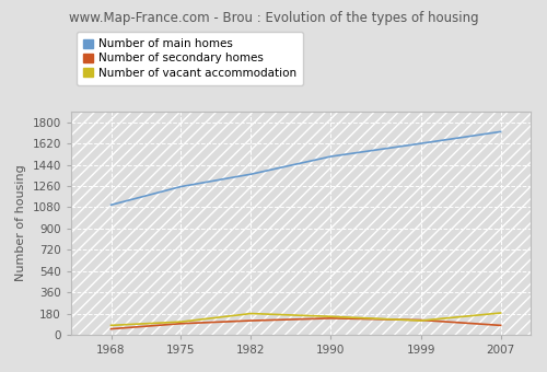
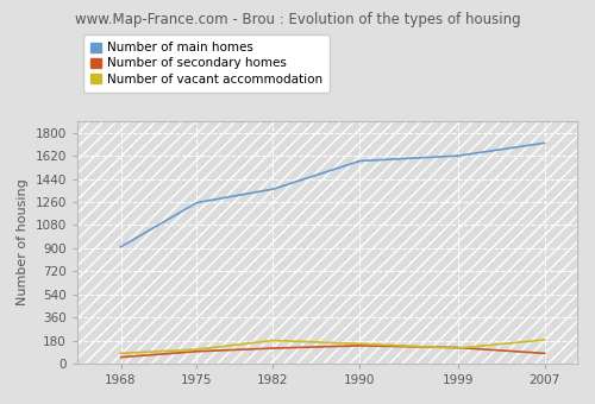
Number of main homes/1968: 1100 -> 910
Number of main homes/1990: 1510 -> 1580
